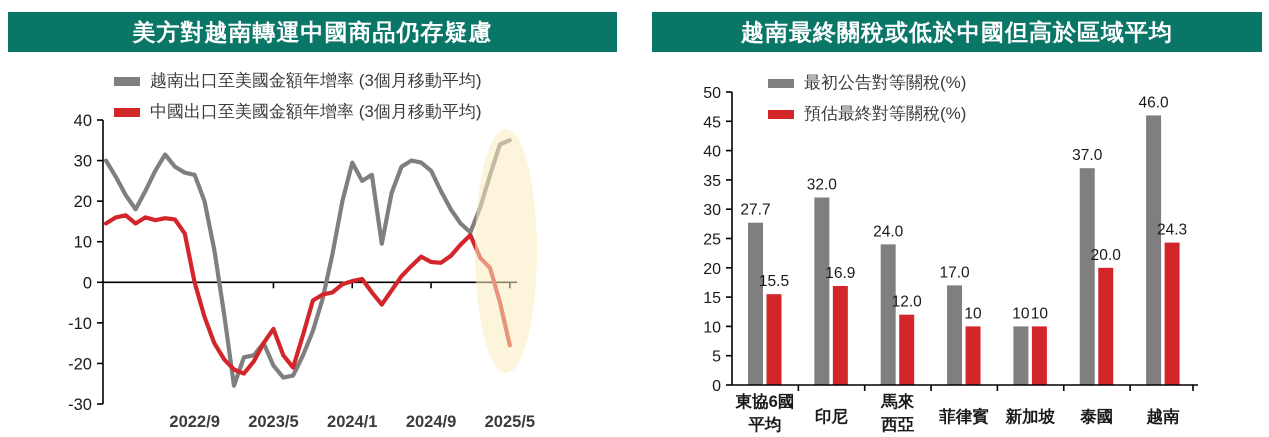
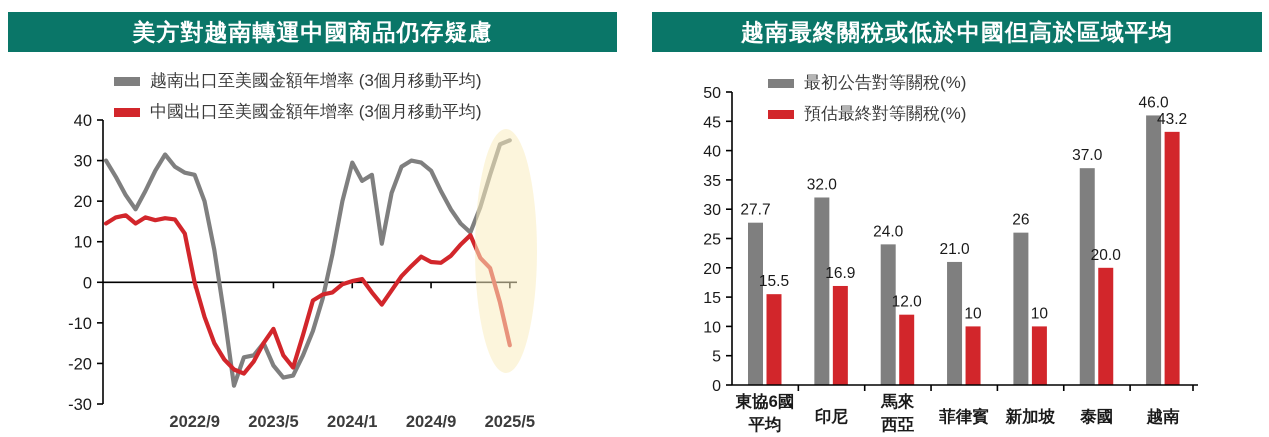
越南最終關稅或低於中國但高於區域平均/最初公告對等關稅(%)/菲律賓: 17.0 -> 21.0
越南最終關稅或低於中國但高於區域平均/最初公告對等關稅(%)/新加坡: 10 -> 26
越南最終關稅或低於中國但高於區域平均/預估最終對等關稅(%)/越南: 24.3 -> 43.2
